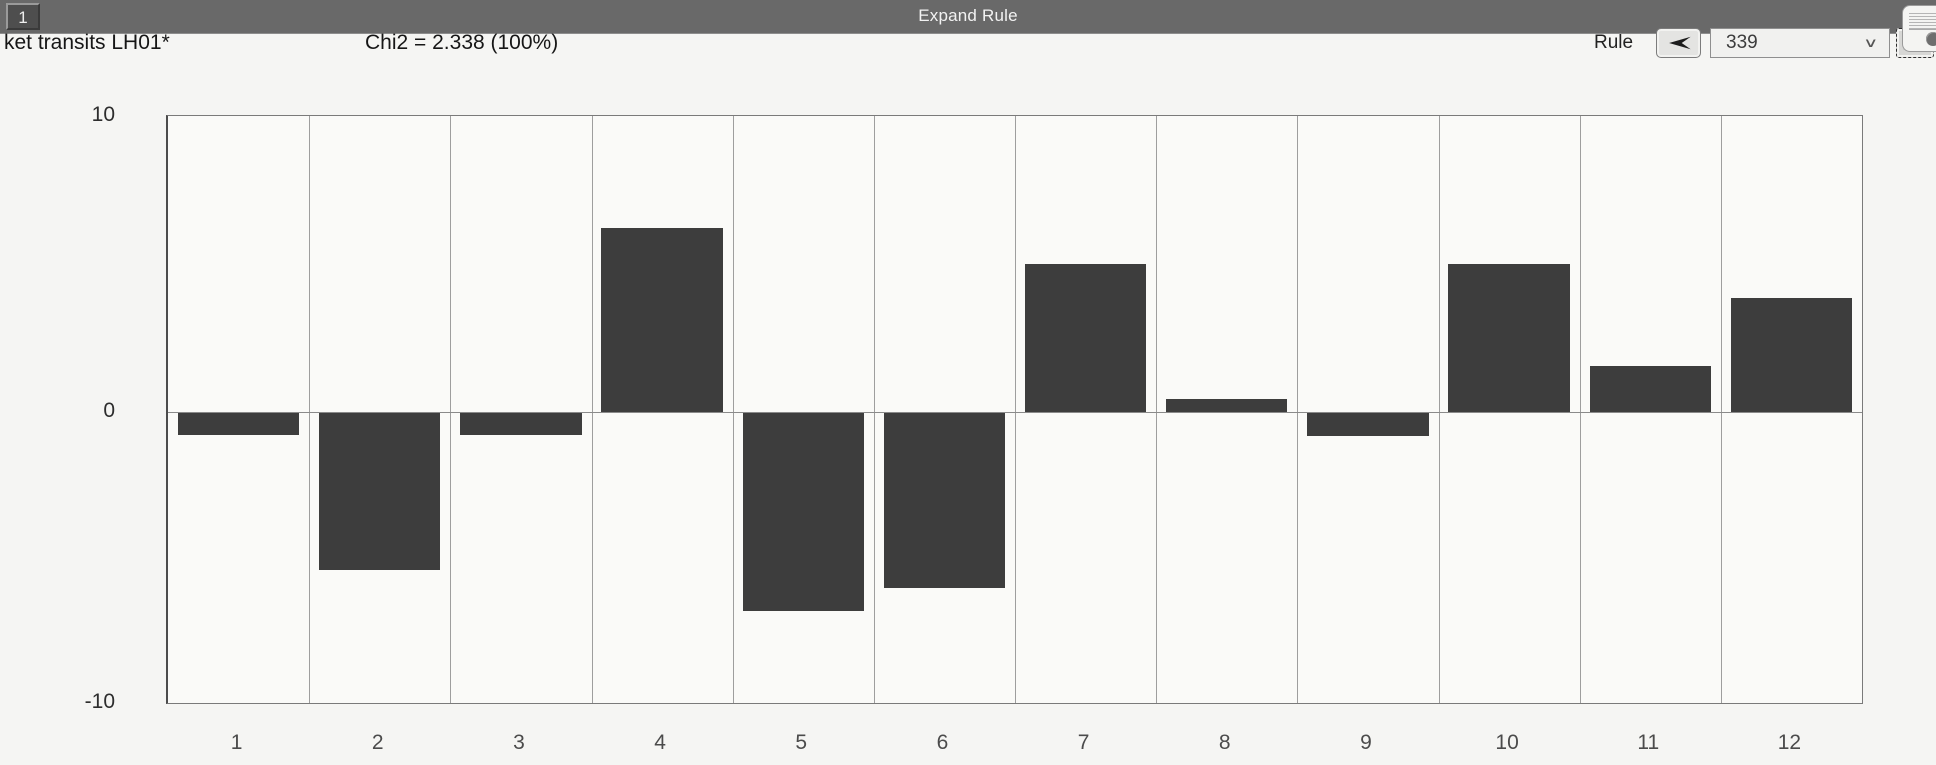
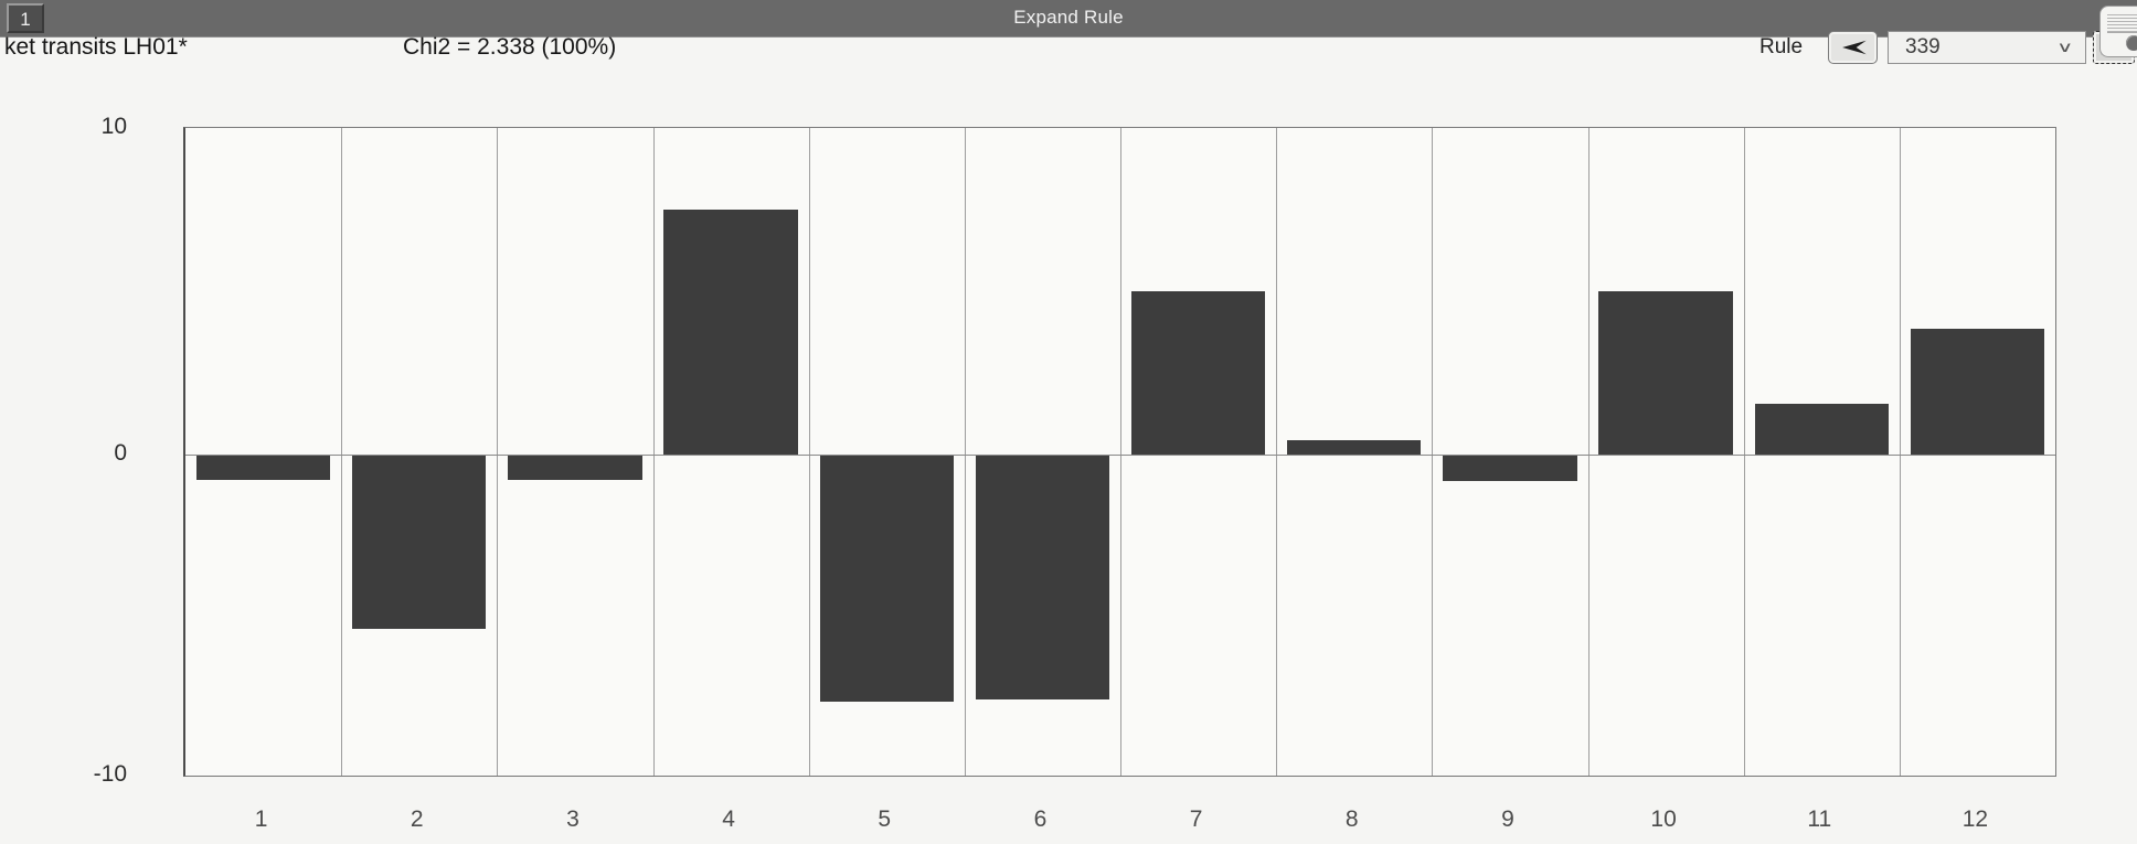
4: 6.2 -> 7.5
5: -6.8 -> -7.7
6: -6.0 -> -7.6
